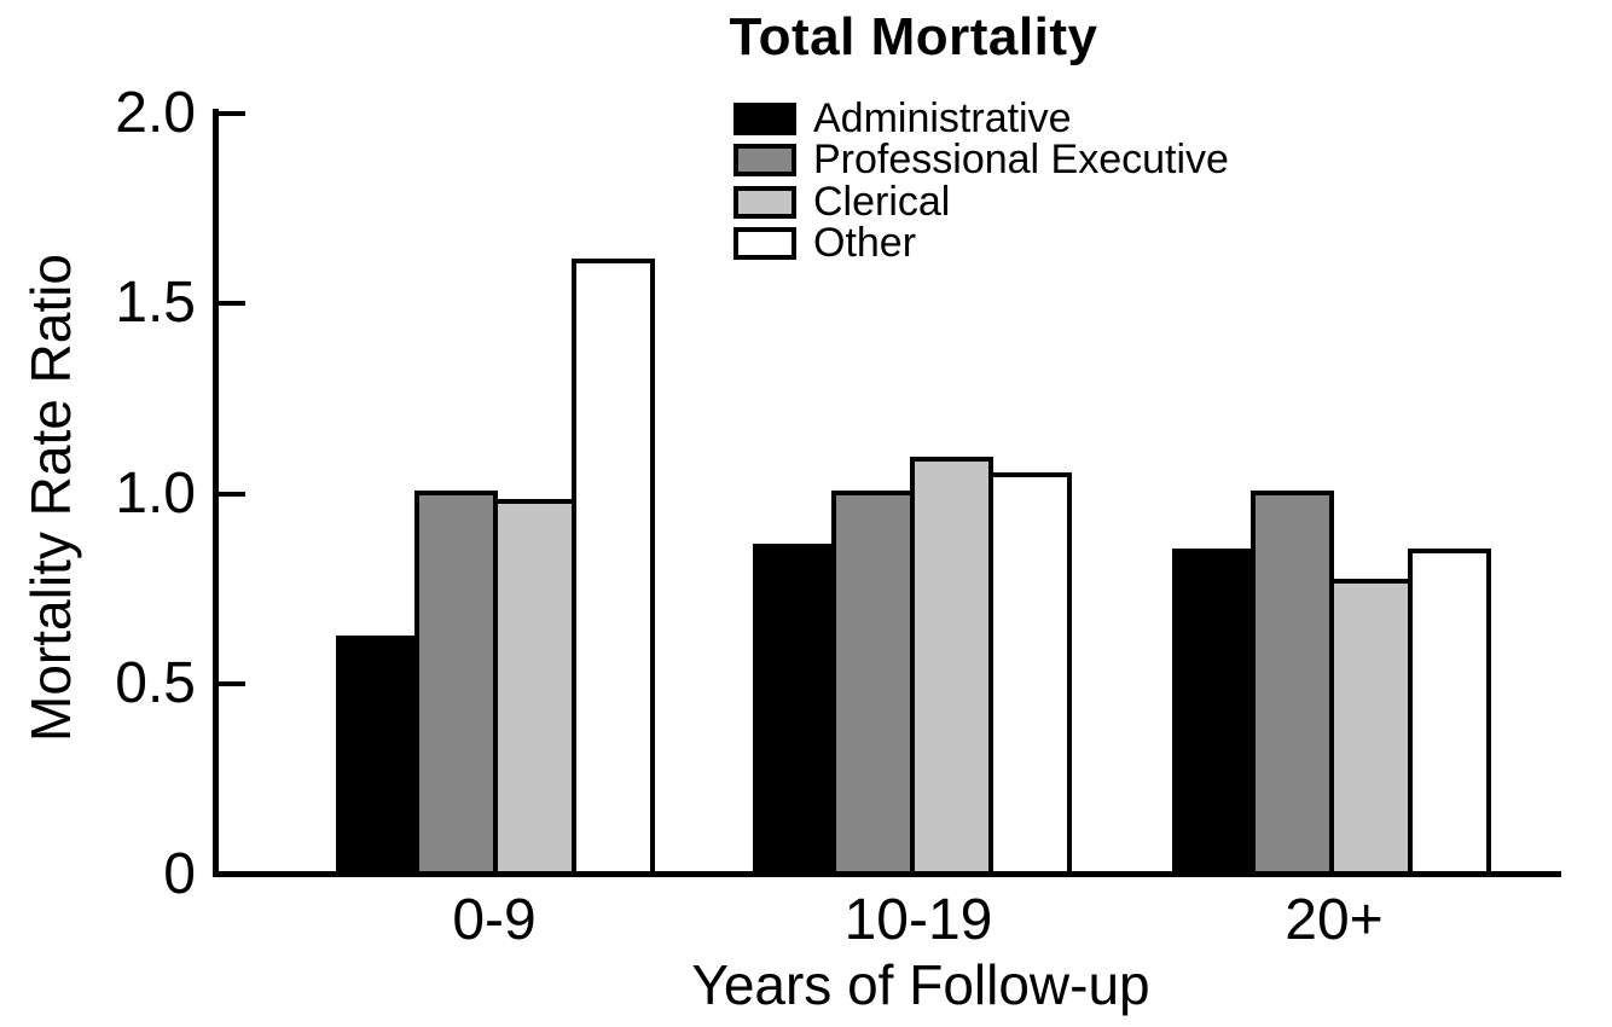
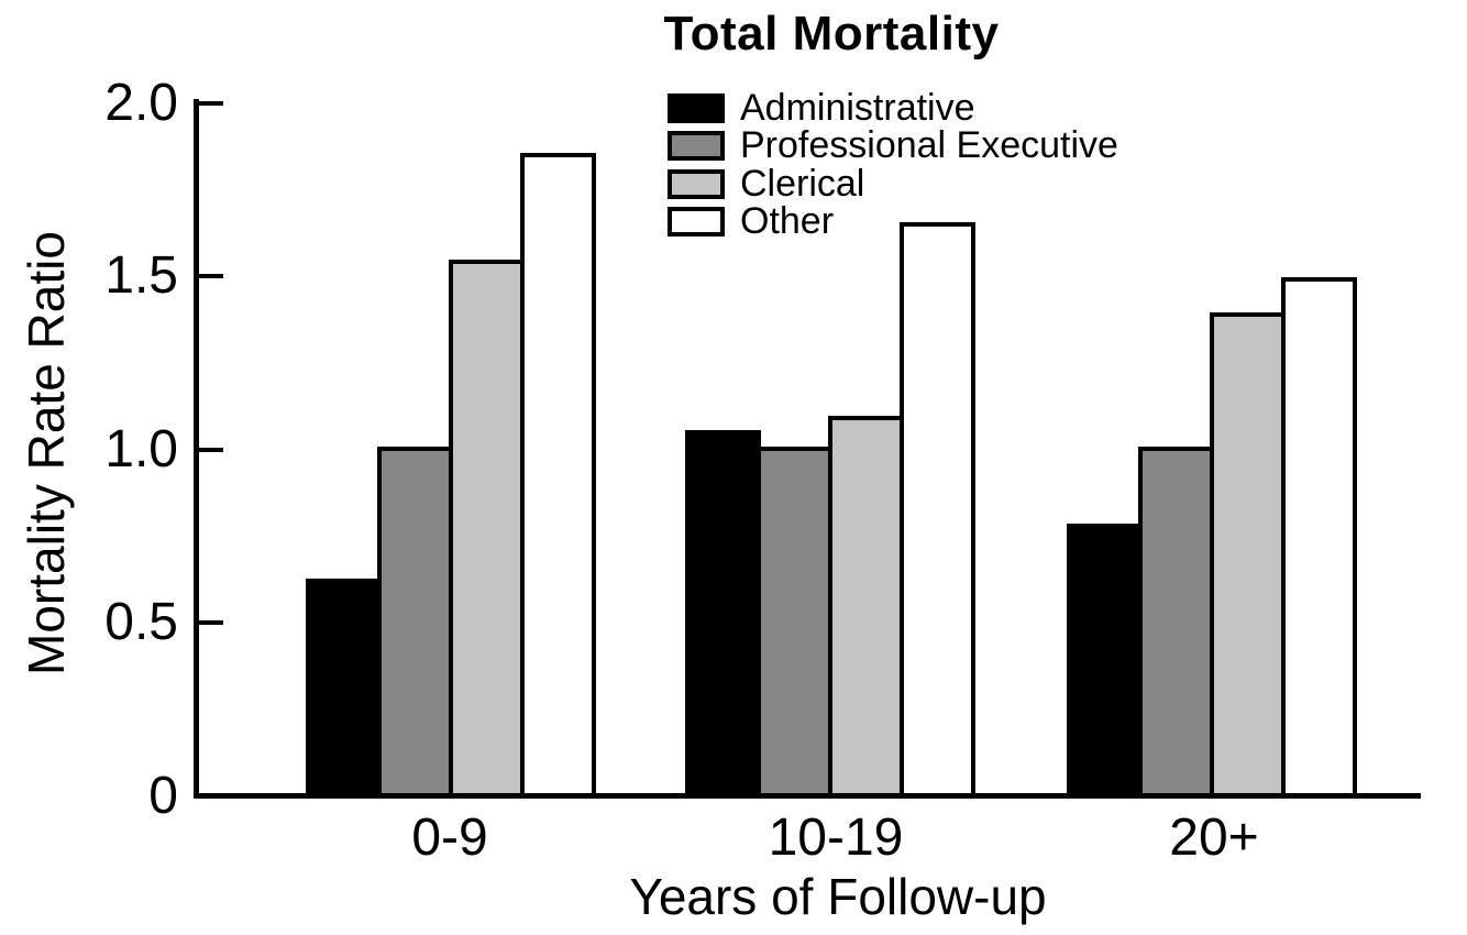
Clerical/0-9: 0.98 -> 1.54
Other/0-9: 1.61 -> 1.85
Administrative/10-19: 0.86 -> 1.05
Other/10-19: 1.05 -> 1.65
Administrative/20+: 0.85 -> 0.78
Clerical/20+: 0.77 -> 1.39
Other/20+: 0.85 -> 1.49
